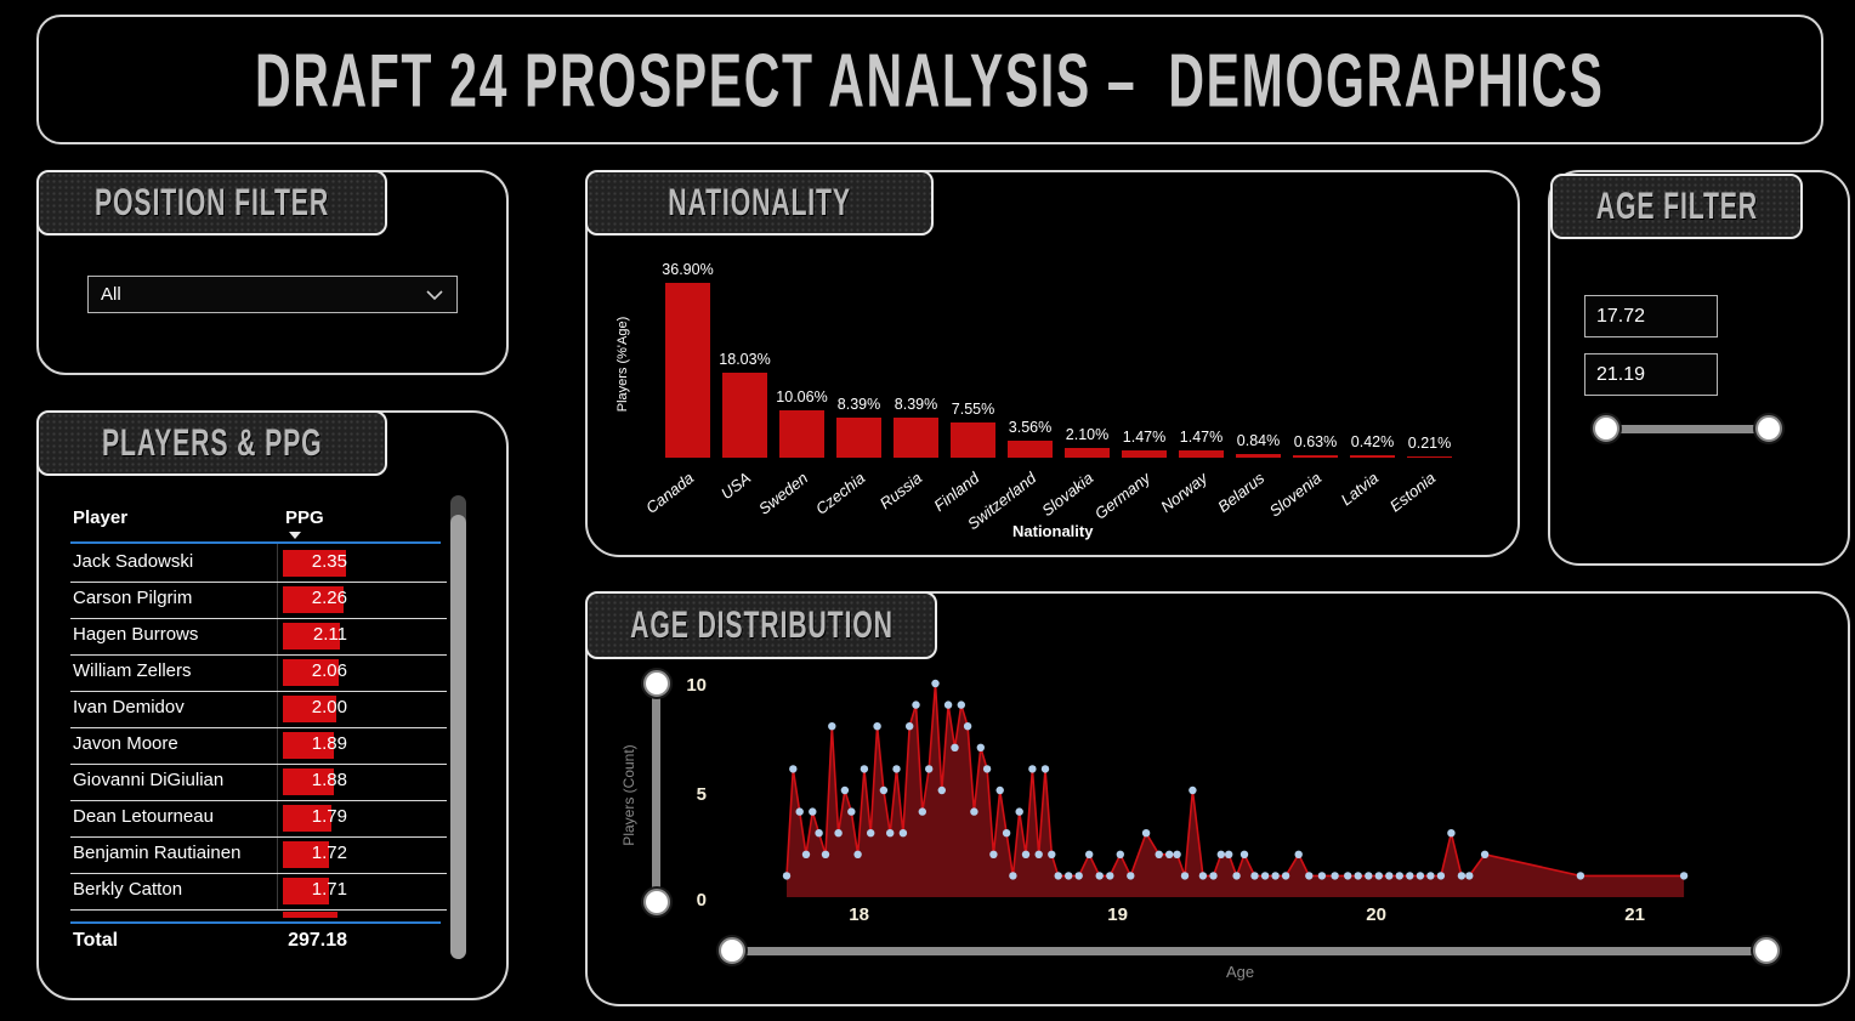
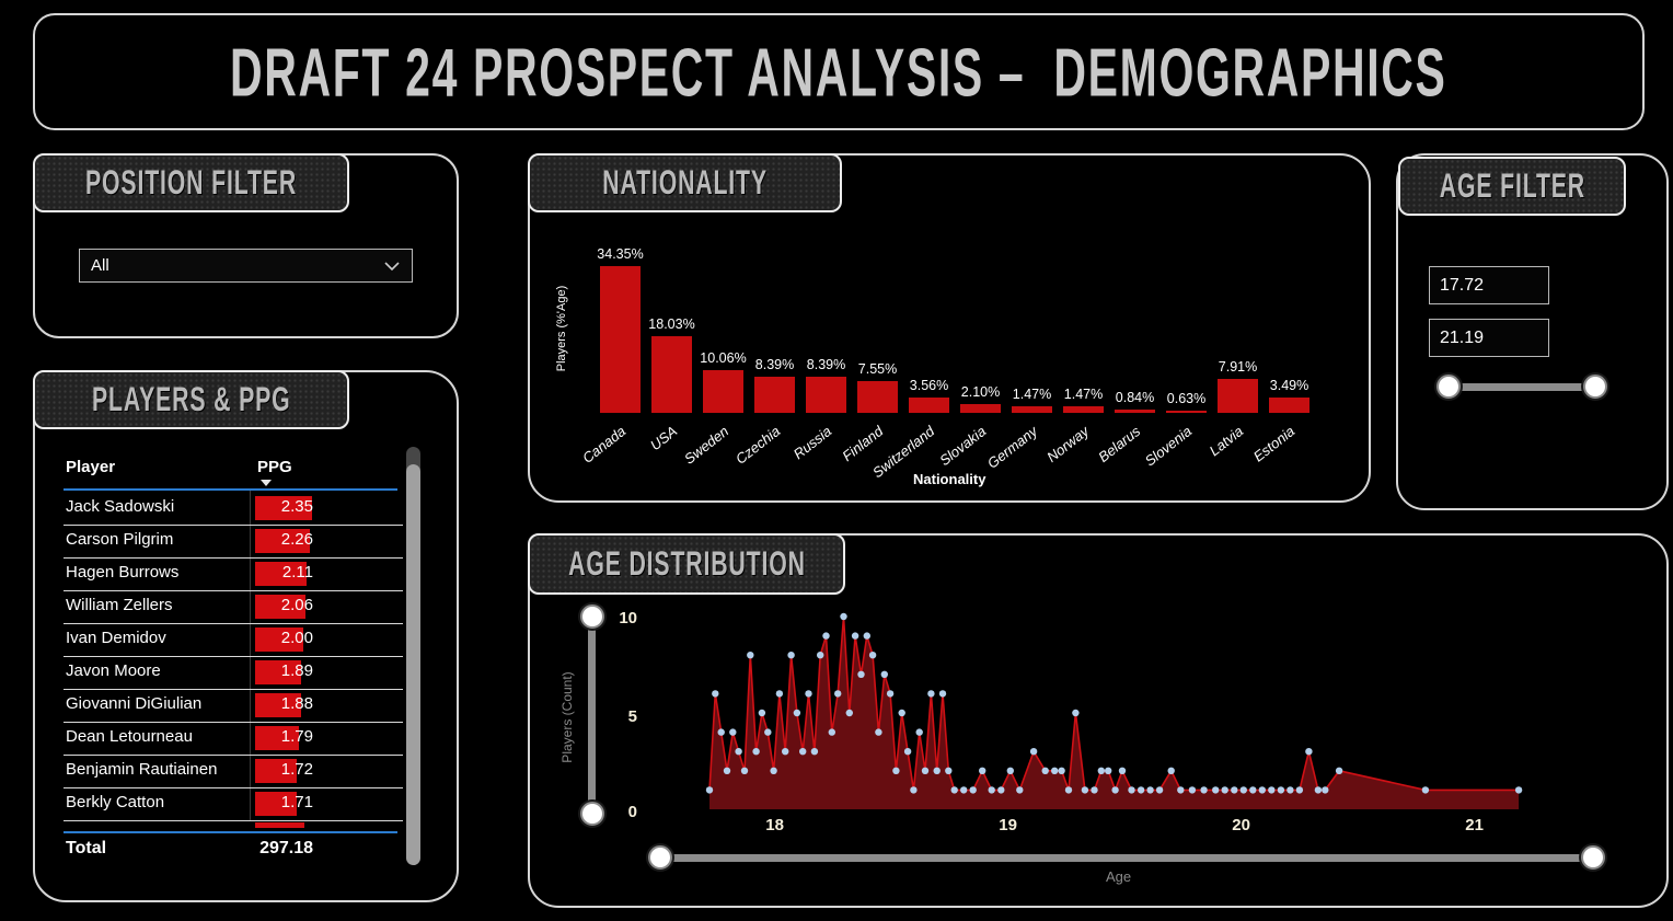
Nationality/Canada: 36.90% -> 34.35%
Nationality/Latvia: 0.42% -> 7.91%
Nationality/Estonia: 0.21% -> 3.49%
